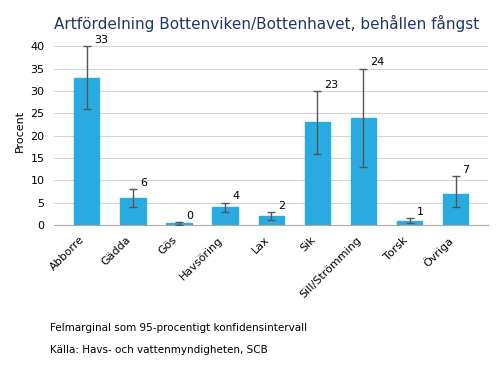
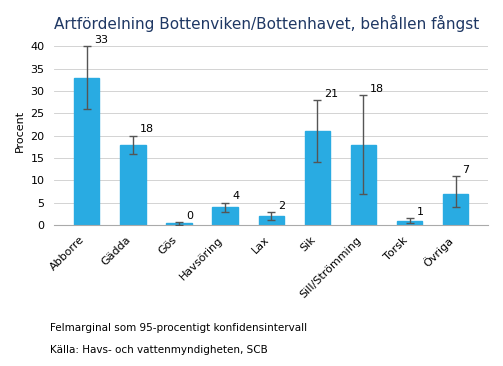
Gädda: 6 -> 18
Sik: 23 -> 21
Sill/Strömming: 24 -> 18
